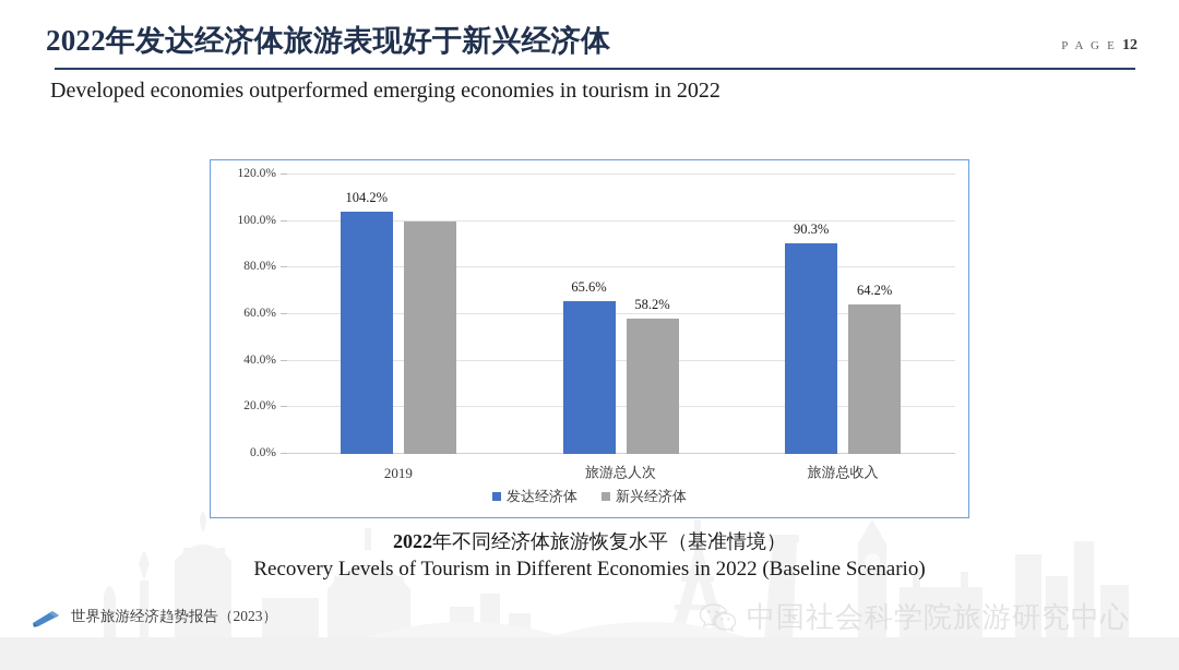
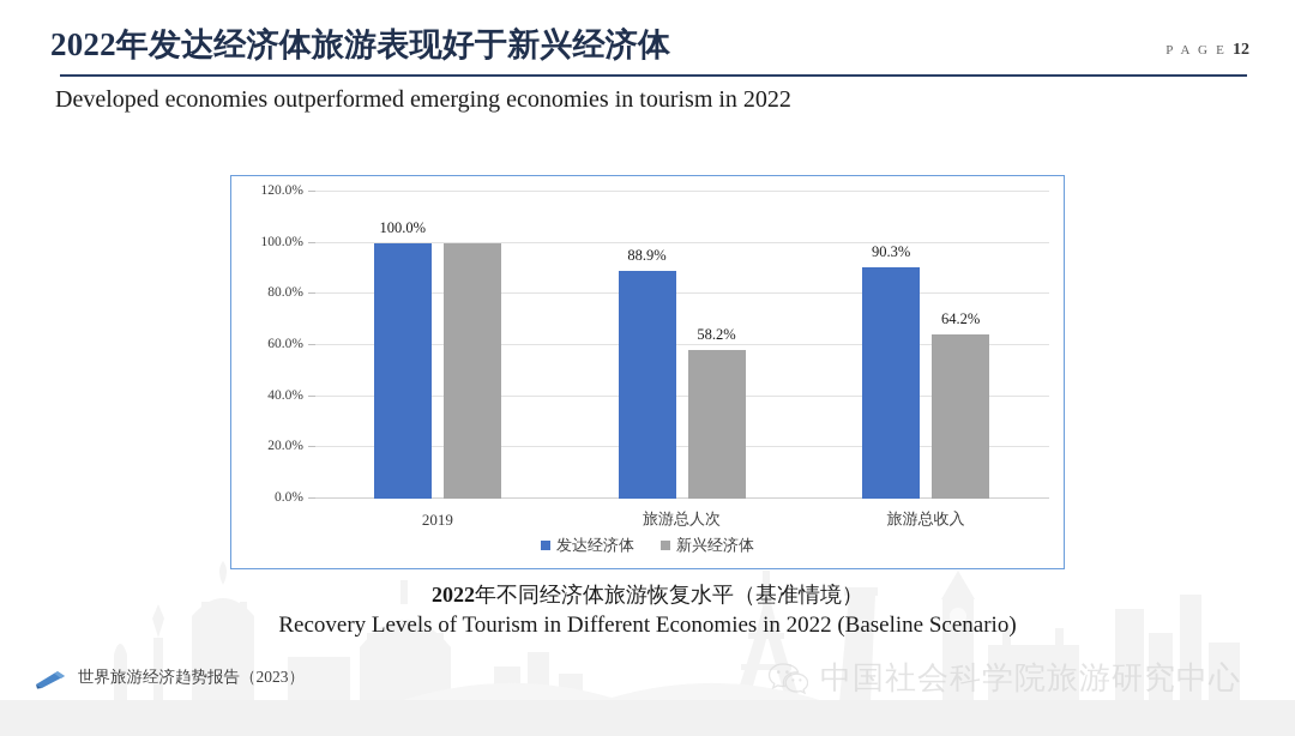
发达经济体/2019: 104.2% -> 100.0%
发达经济体/旅游总人次: 65.6% -> 88.9%
